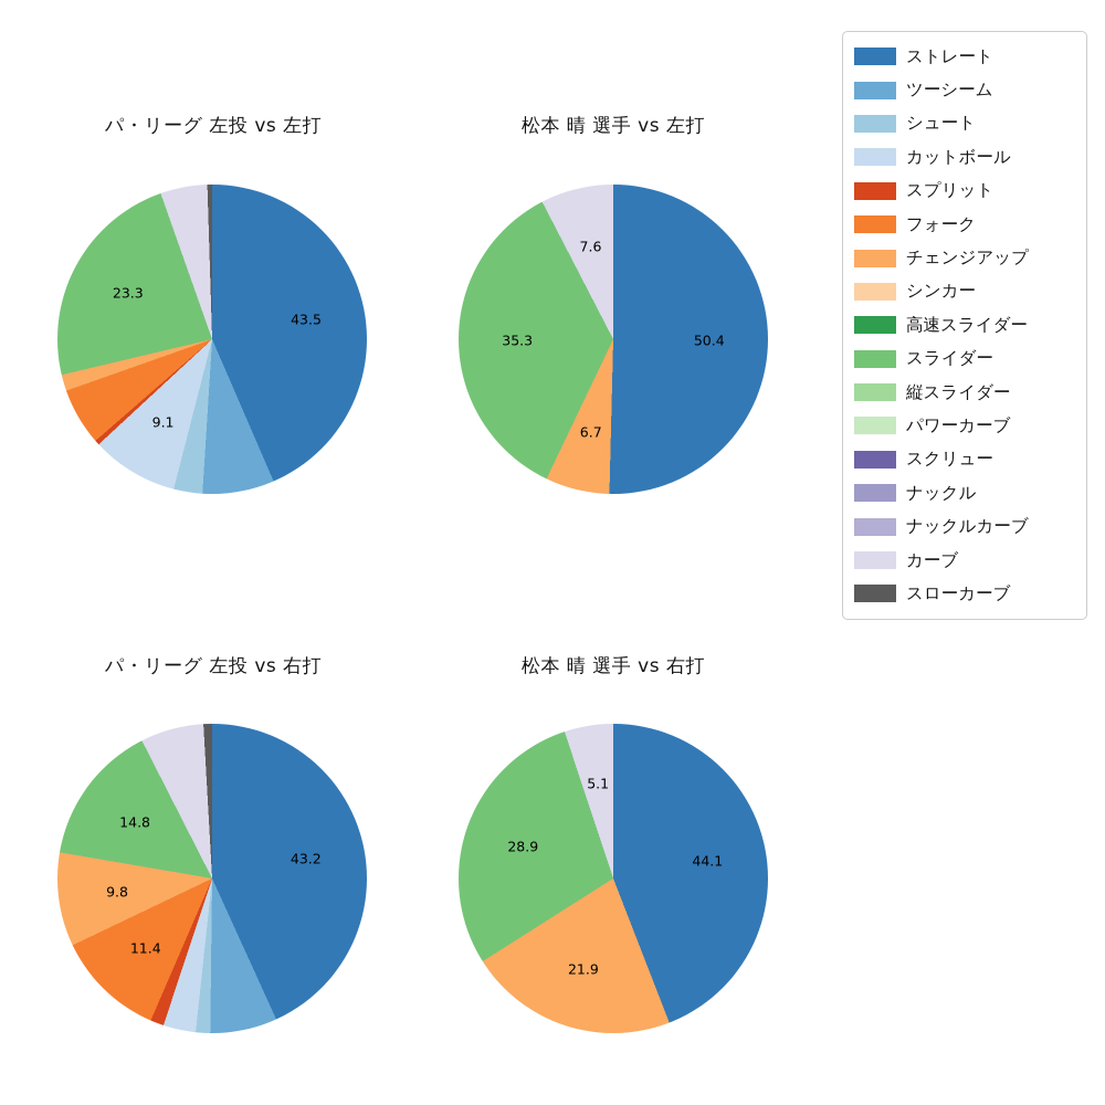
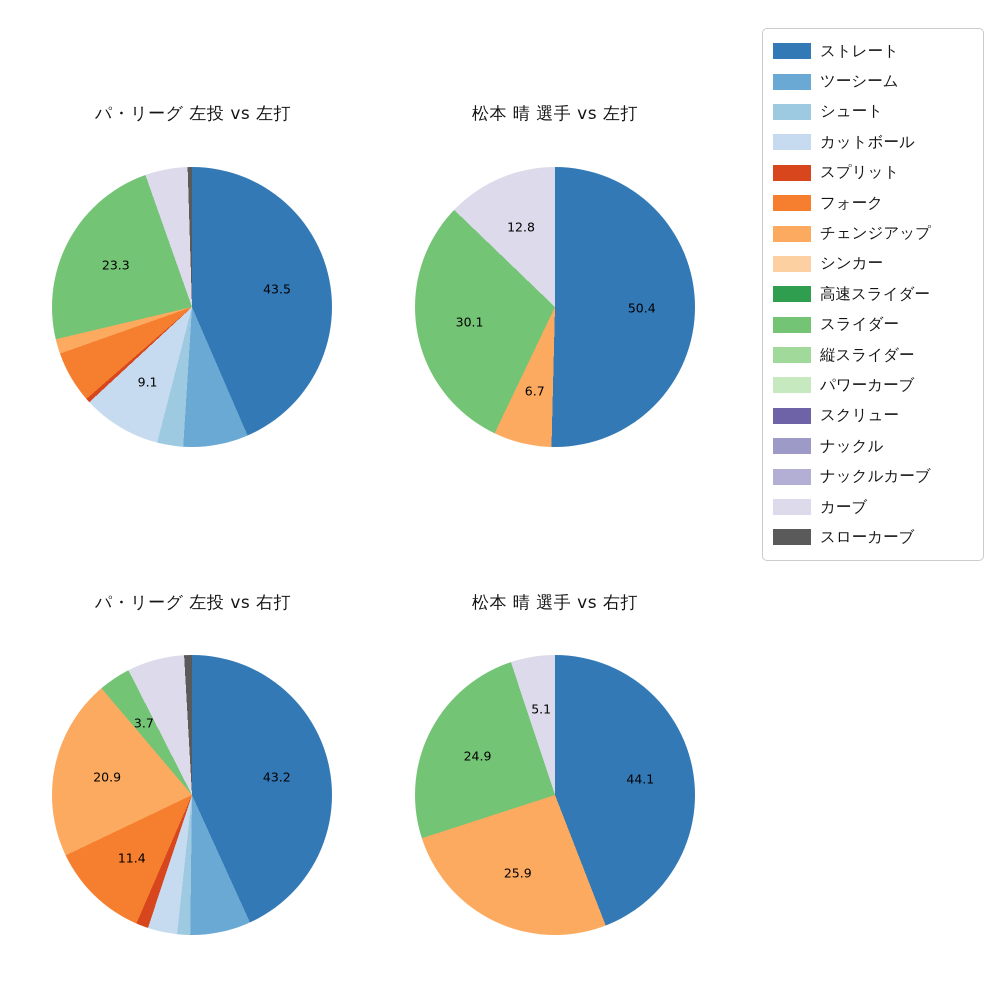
松本 晴 選手 vs 左打/スライダー: 35.3 -> 30.1
松本 晴 選手 vs 左打/カーブ: 7.6 -> 12.8
パ・リーグ 左投 vs 右打/チェンジアップ: 9.8 -> 20.9
パ・リーグ 左投 vs 右打/スライダー: 14.8 -> 3.7
松本 晴 選手 vs 右打/チェンジアップ: 21.9 -> 25.9
松本 晴 選手 vs 右打/スライダー: 28.9 -> 24.9
